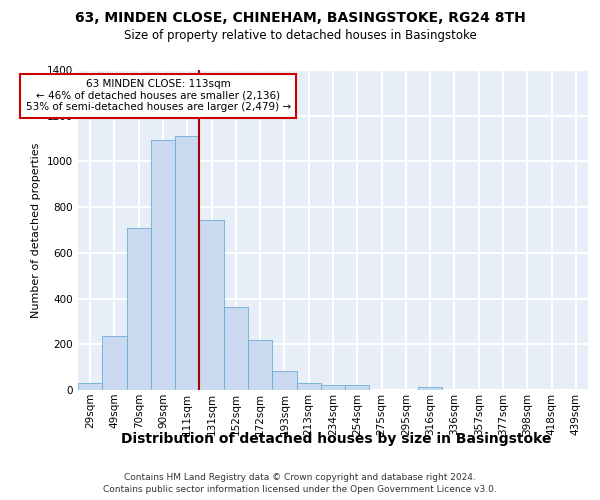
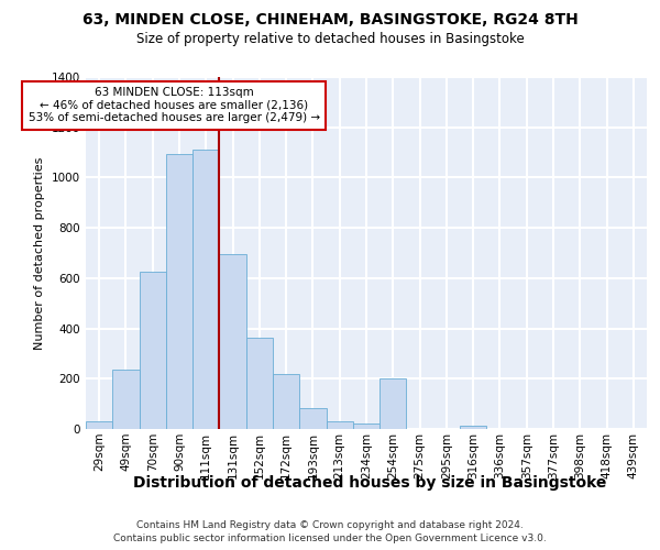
70sqm: 710 -> 625
131sqm: 745 -> 695
254sqm: 20 -> 200
